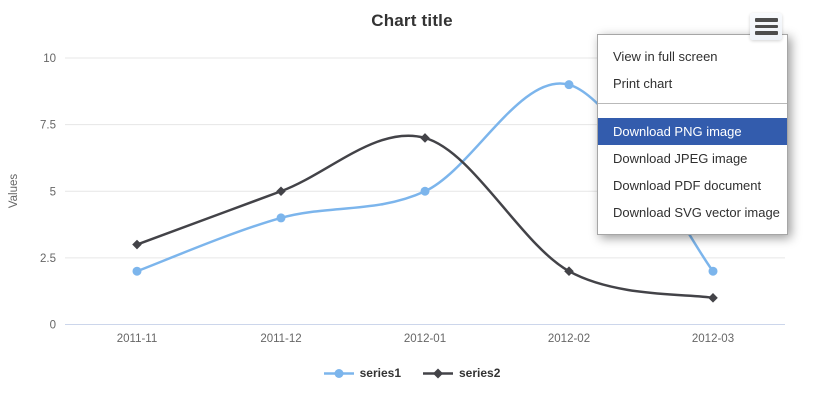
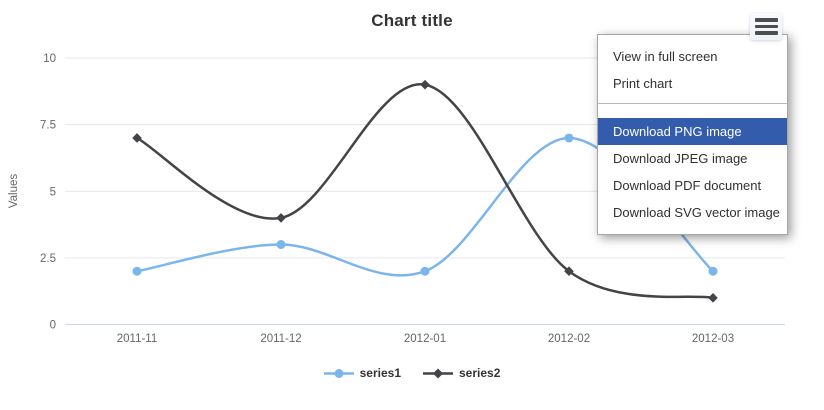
series2/2011-11: 3 -> 7
series1/2011-12: 4 -> 3
series2/2011-12: 5 -> 4
series1/2012-01: 5 -> 2
series2/2012-01: 7 -> 9
series1/2012-02: 9 -> 7
